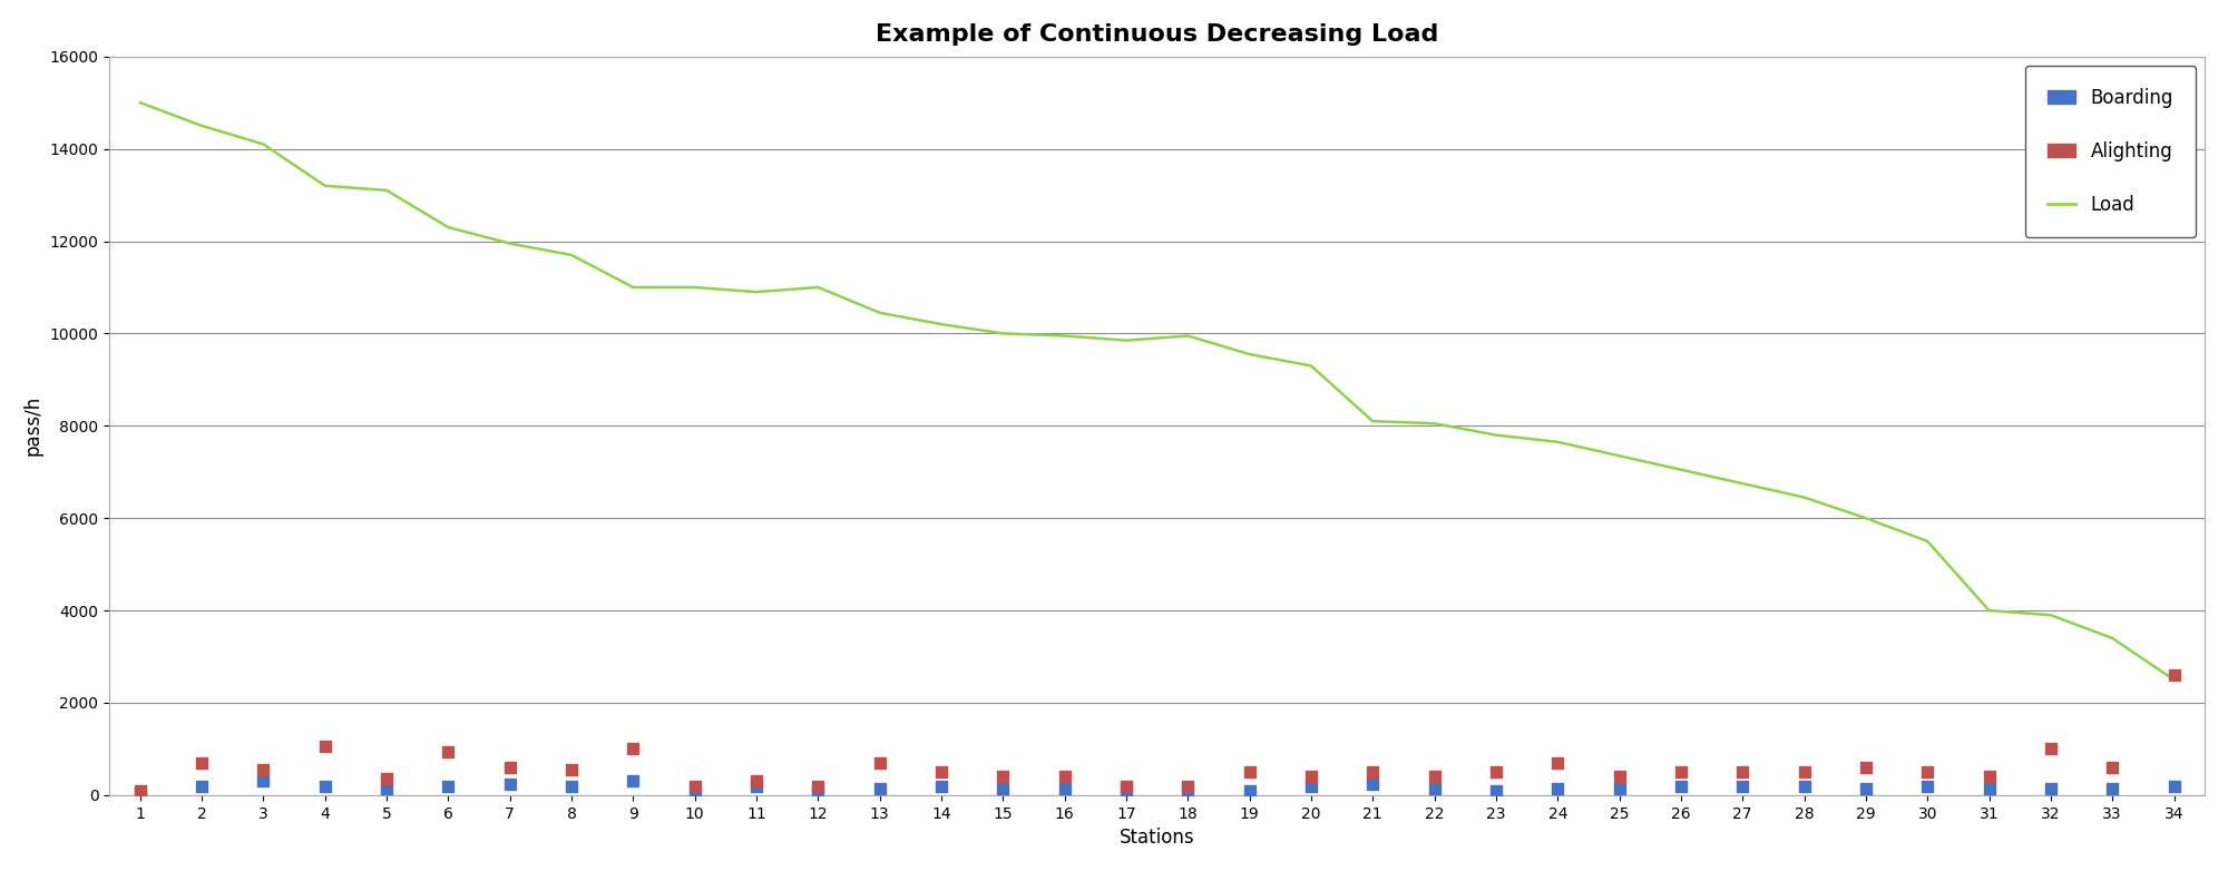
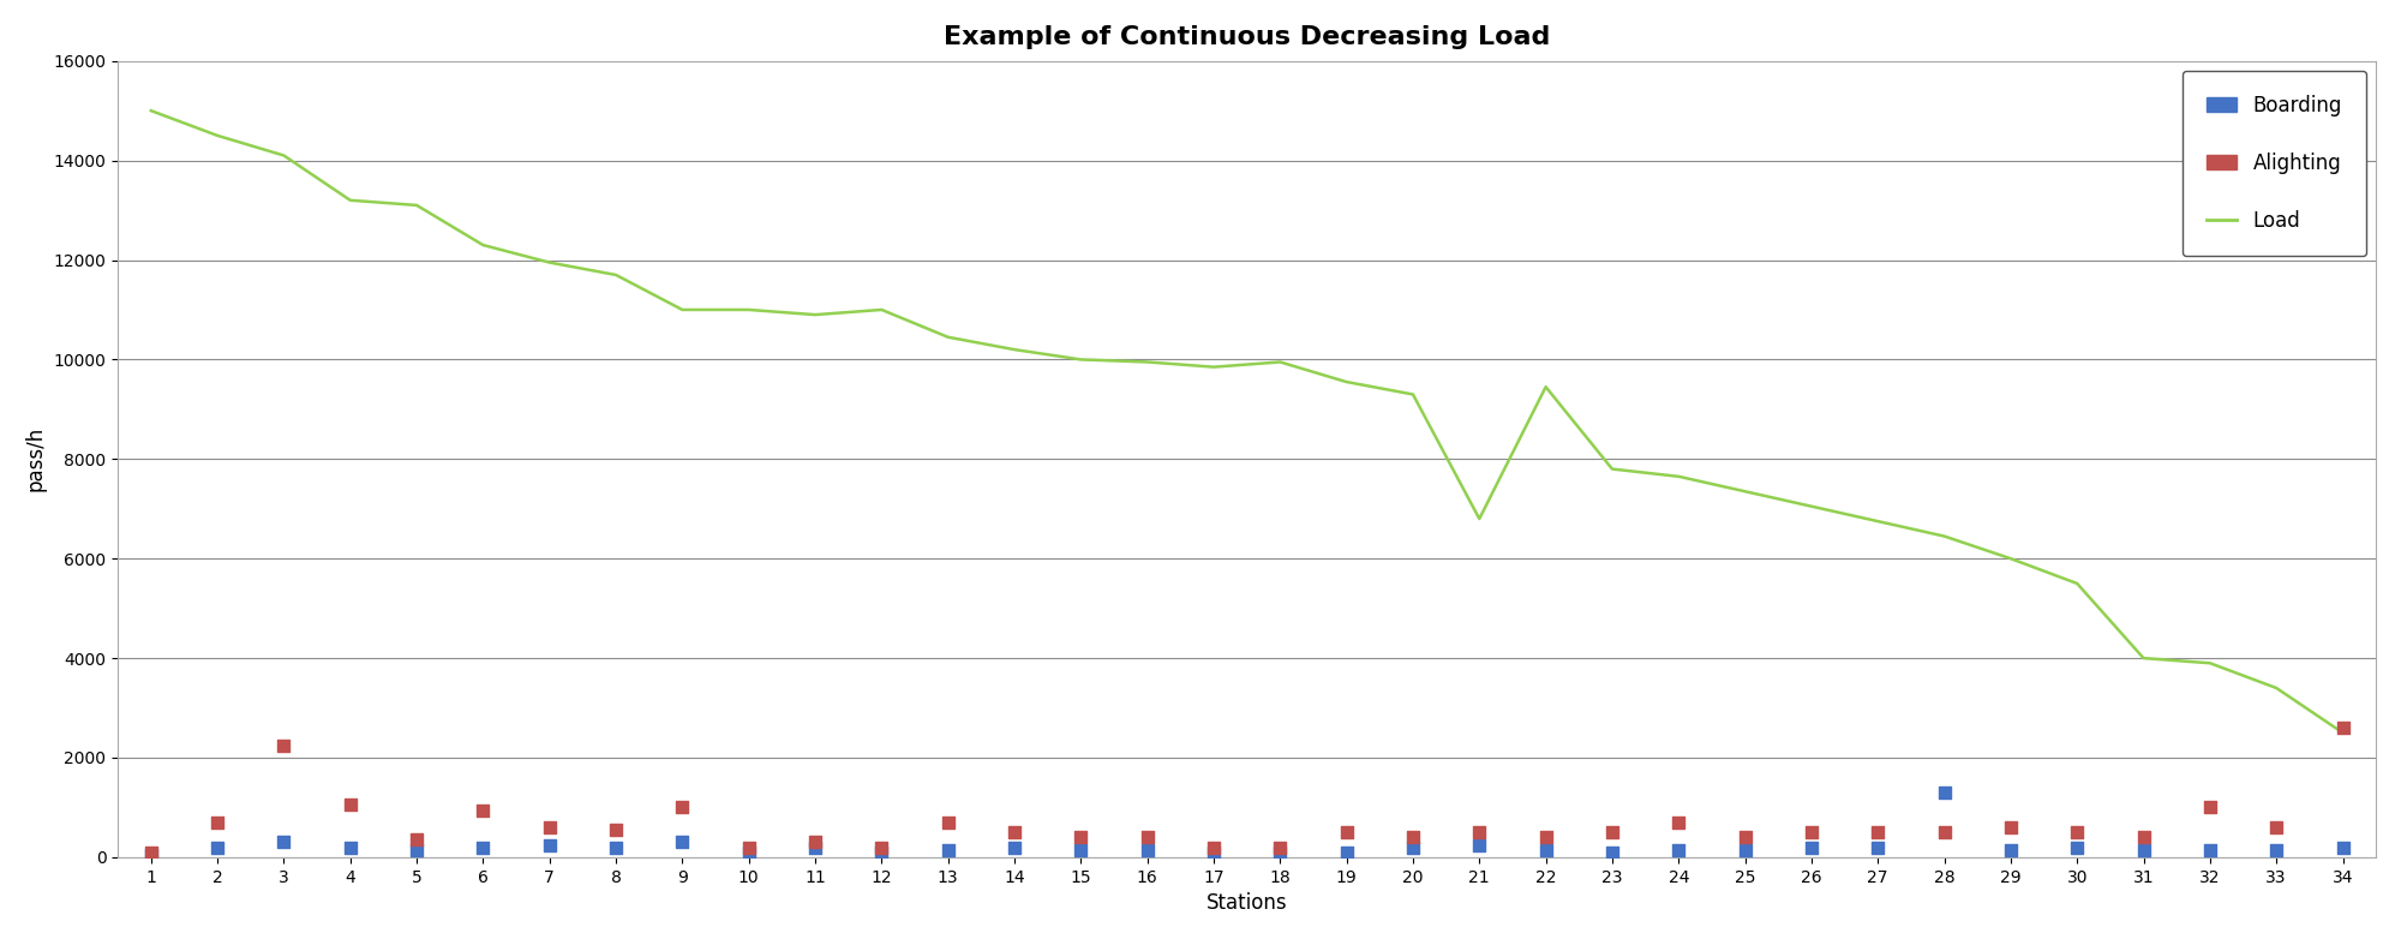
Alighting/3: 550 -> 2250
Load/21: 8100 -> 6800
Load/22: 8050 -> 9450
Boarding/28: 200 -> 1300
